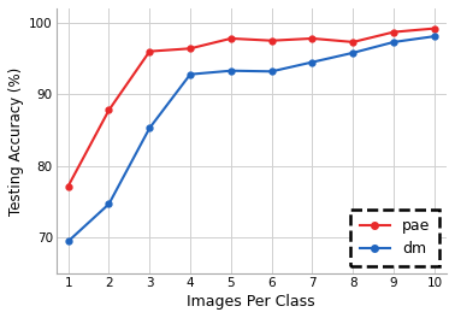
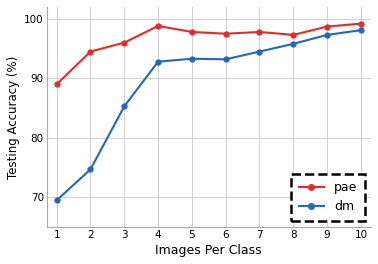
pae/1: 77.2 -> 89.0
pae/2: 87.8 -> 94.5
pae/4: 96.4 -> 98.8
